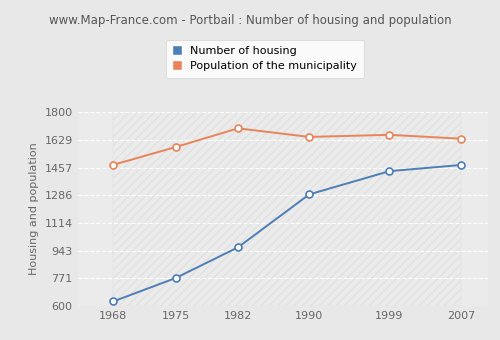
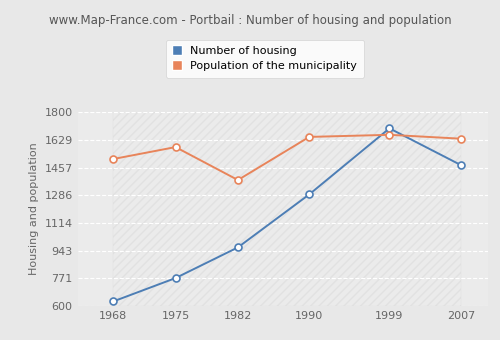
Population of the municipality/1968: 1470 -> 1510
Population of the municipality/1982: 1700 -> 1380
Number of housing/1999: 1440 -> 1700
